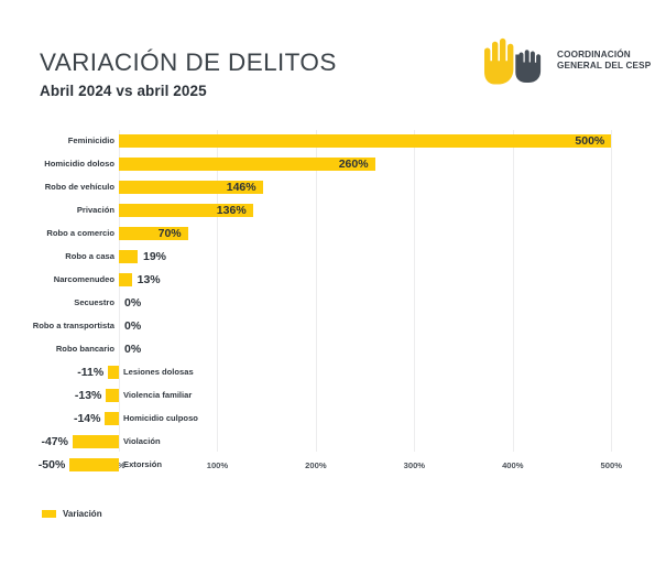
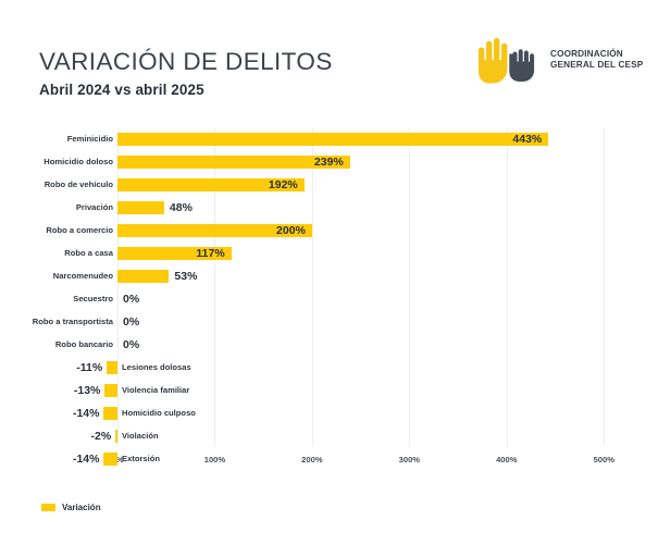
Feminicidio: 500% -> 443%
Homicidio doloso: 260% -> 239%
Robo de vehículo: 146% -> 192%
Privación: 136% -> 48%
Robo a comercio: 70% -> 200%
Robo a casa: 19% -> 117%
Narcomenudeo: 13% -> 53%
Violación: -47% -> -2%
Extorsión: -50% -> -14%
